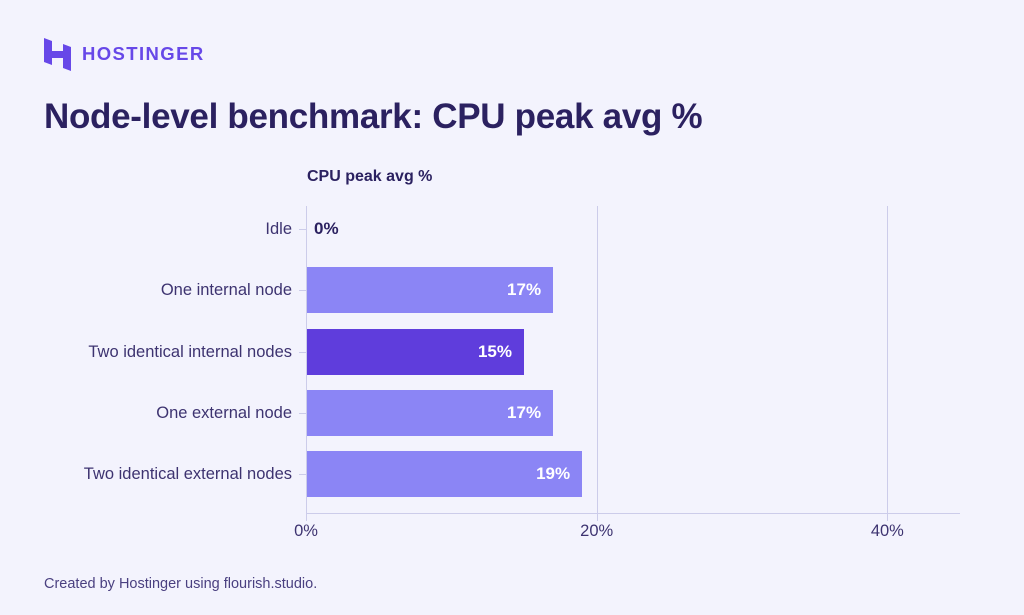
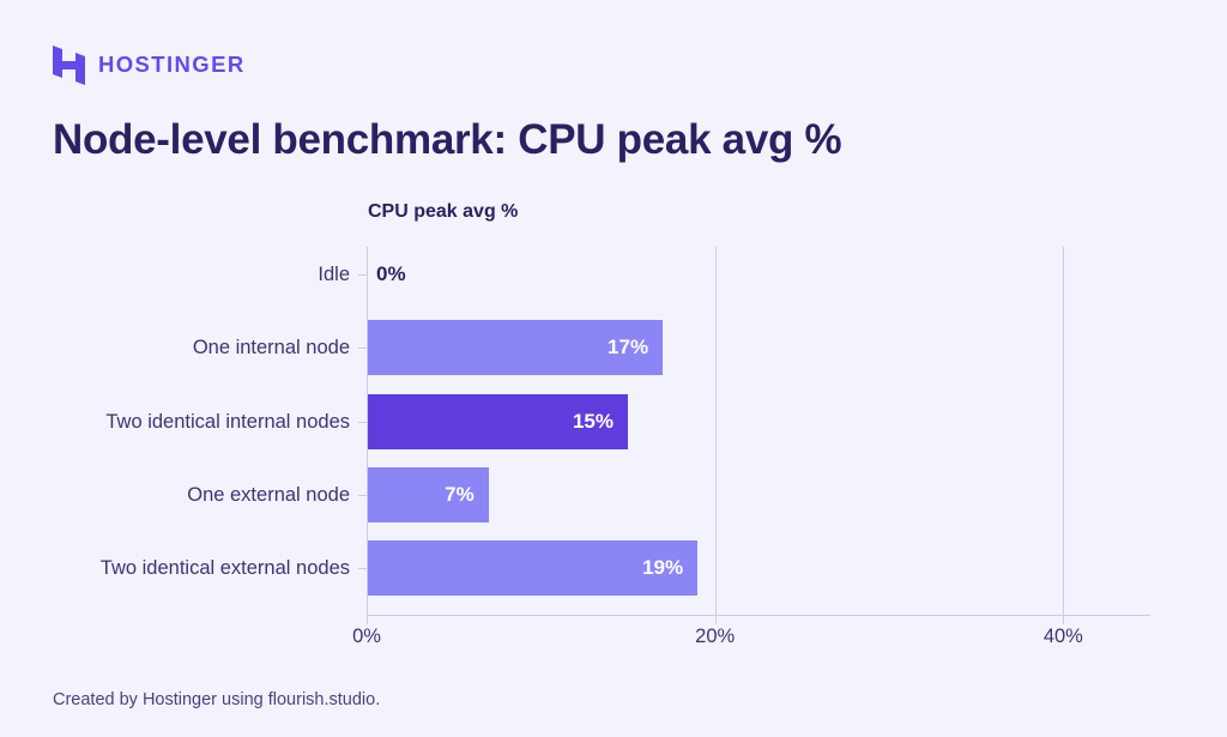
One external node: 17% -> 7%
